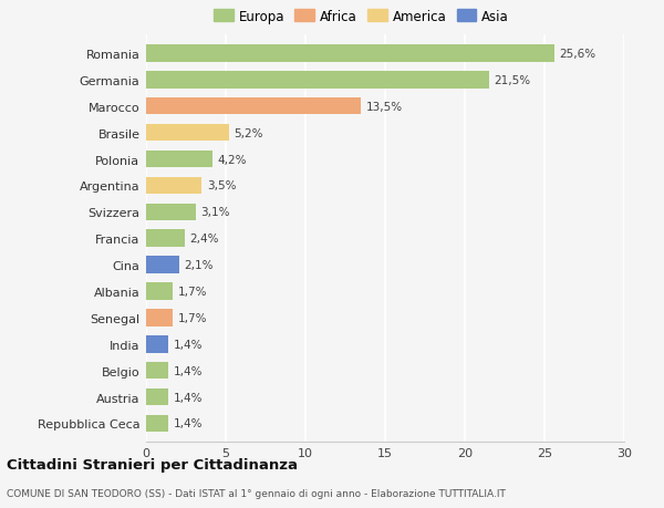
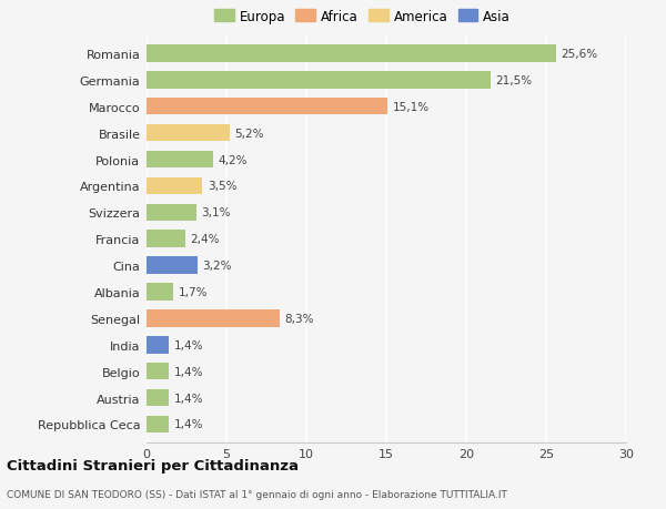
Marocco: 13,5% -> 15,1%
Cina: 2,1% -> 3,2%
Senegal: 1,7% -> 8,3%
